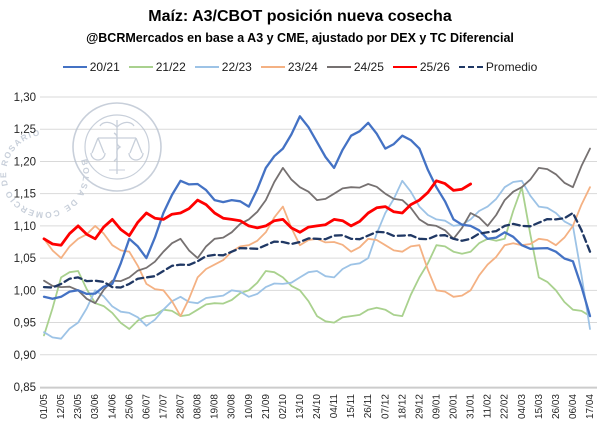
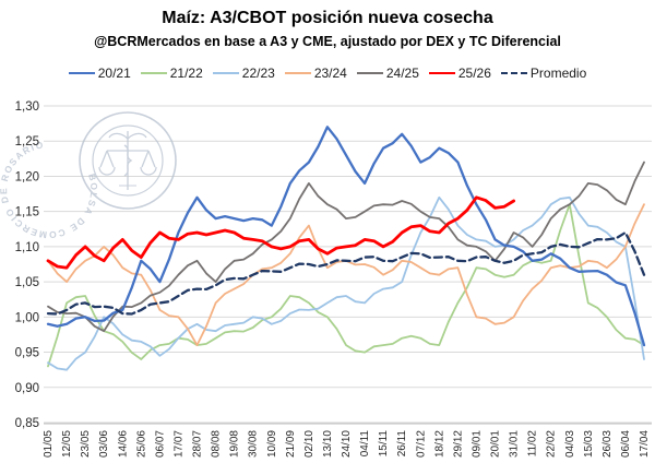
20/21/08/08: 1,17 -> 1,14
25/26/08/08: 1,14 -> 1,12
